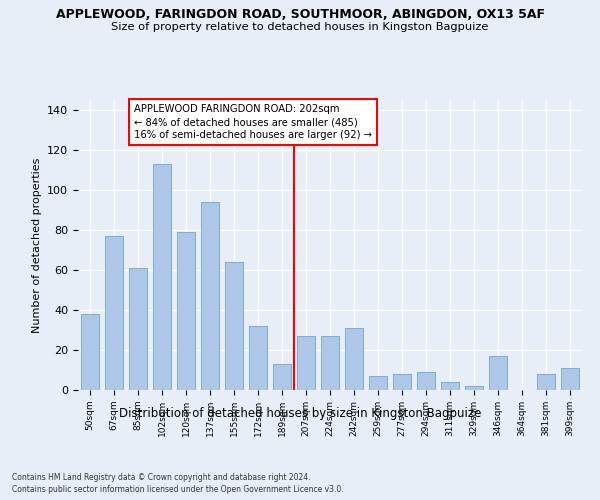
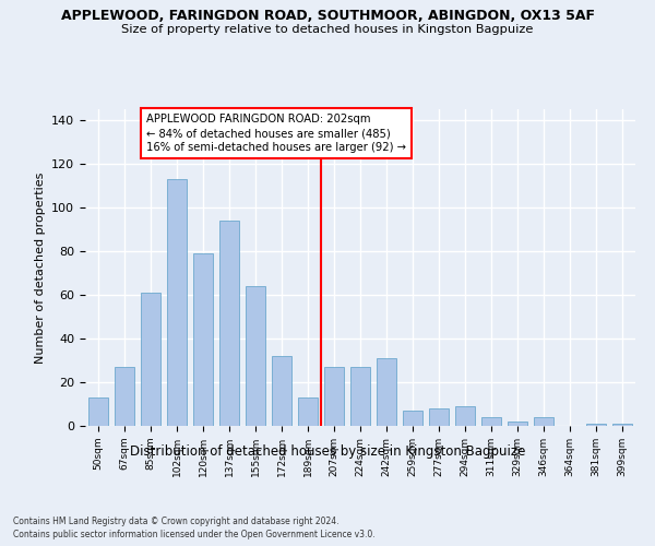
50sqm: 38 -> 13
67sqm: 77 -> 27
346sqm: 17 -> 4
381sqm: 8 -> 1
399sqm: 11 -> 1
